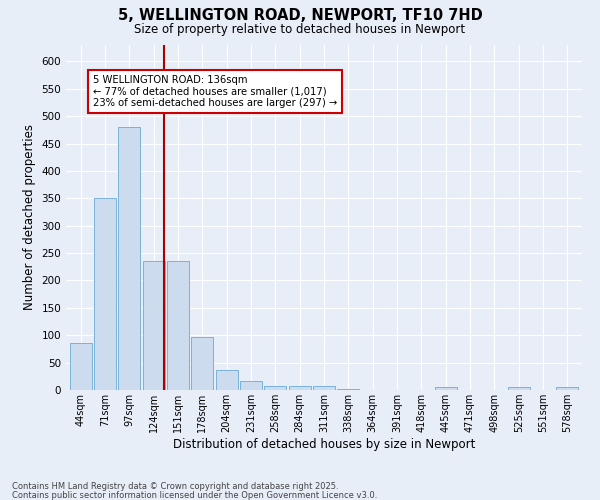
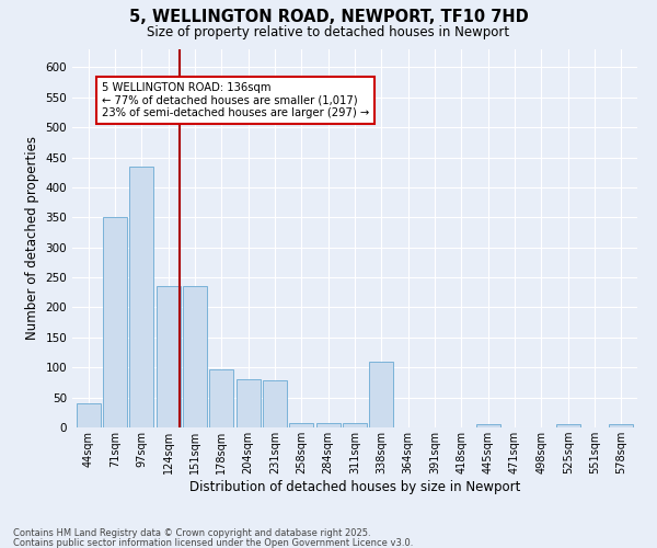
44sqm: 86 -> 40
97sqm: 480 -> 434
204sqm: 37 -> 80
231sqm: 16 -> 78
338sqm: 2 -> 110
